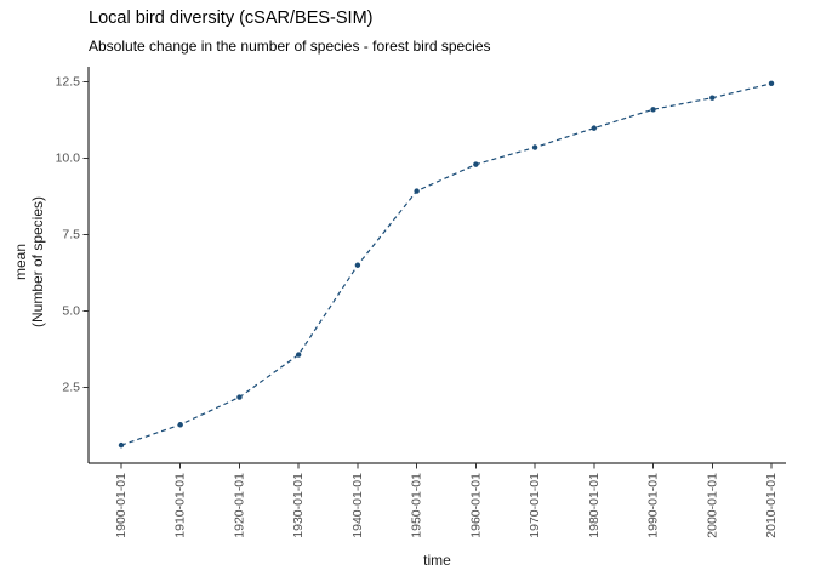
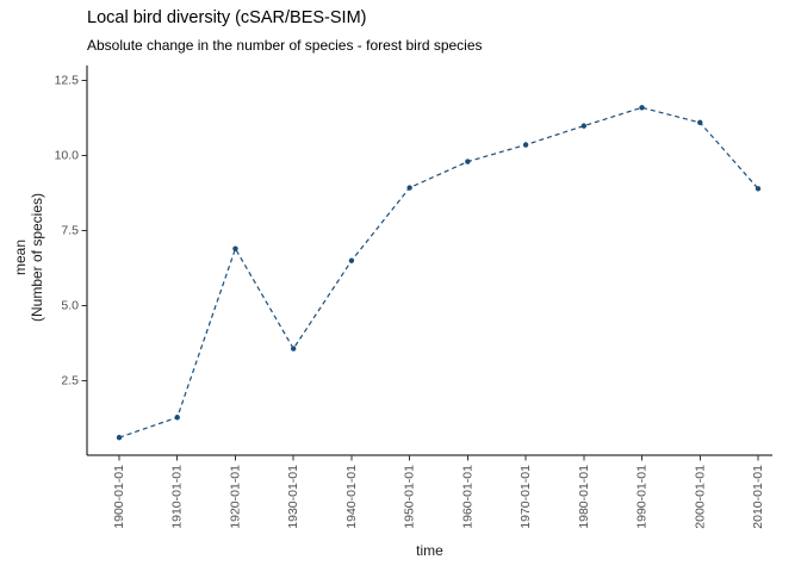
1920-01-01: 2.2 -> 6.9
2000-01-01: 12.0 -> 11.1
2010-01-01: 12.4 -> 8.9
